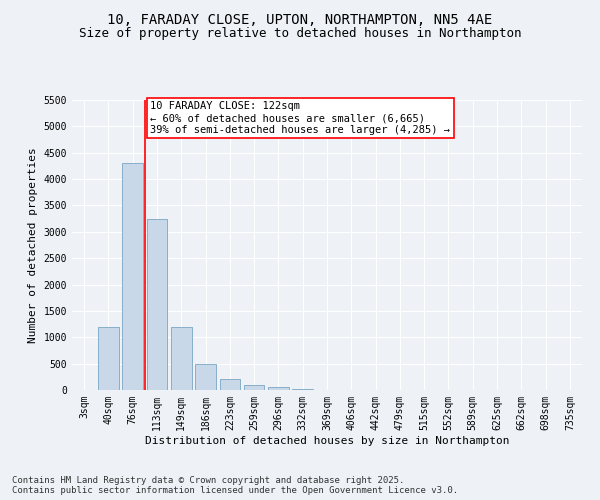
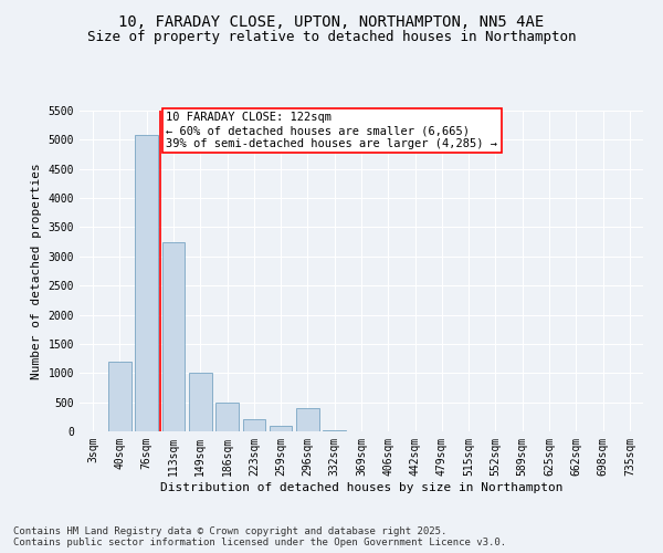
76sqm: 4300 -> 5080
149sqm: 1200 -> 1000
296sqm: 50 -> 400
